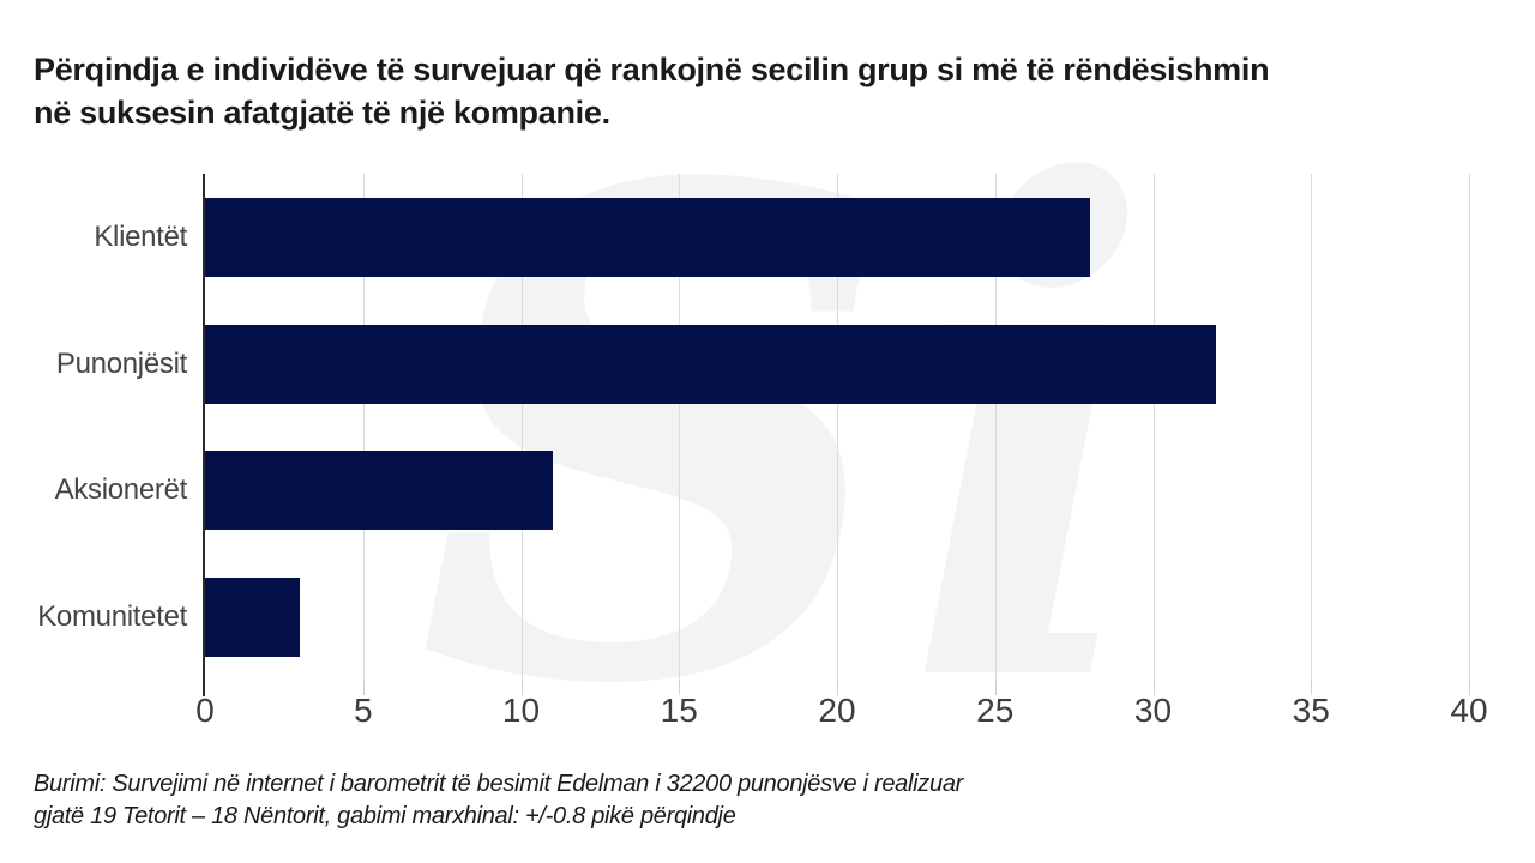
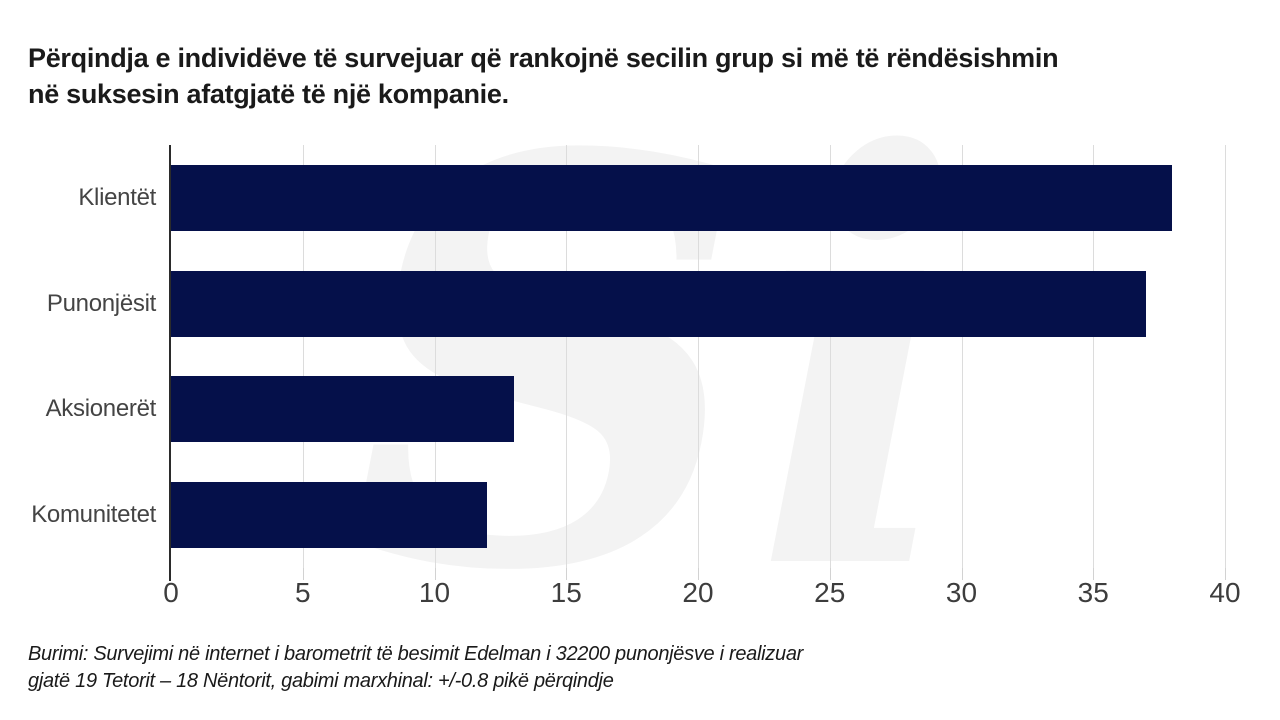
Klientët: 28 -> 38
Punonjësit: 32 -> 37
Aksionerët: 11 -> 13
Komunitetet: 3 -> 12
